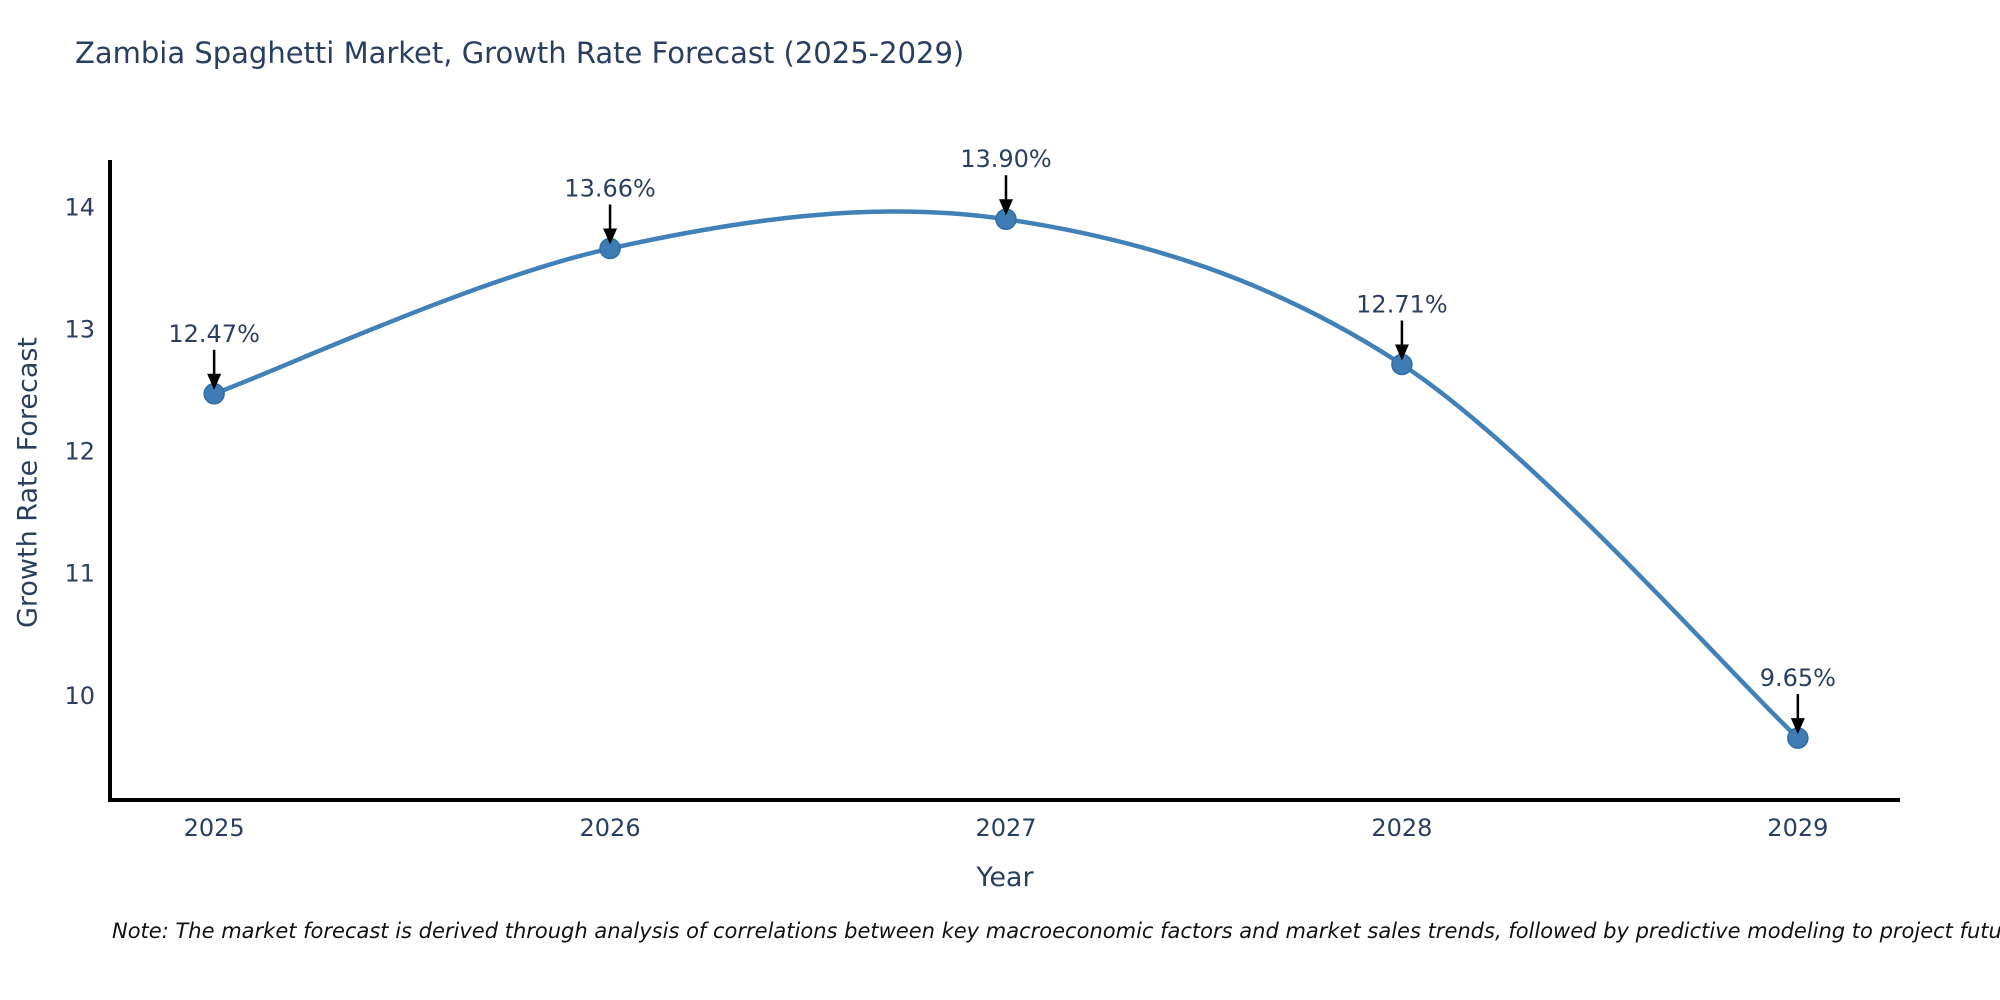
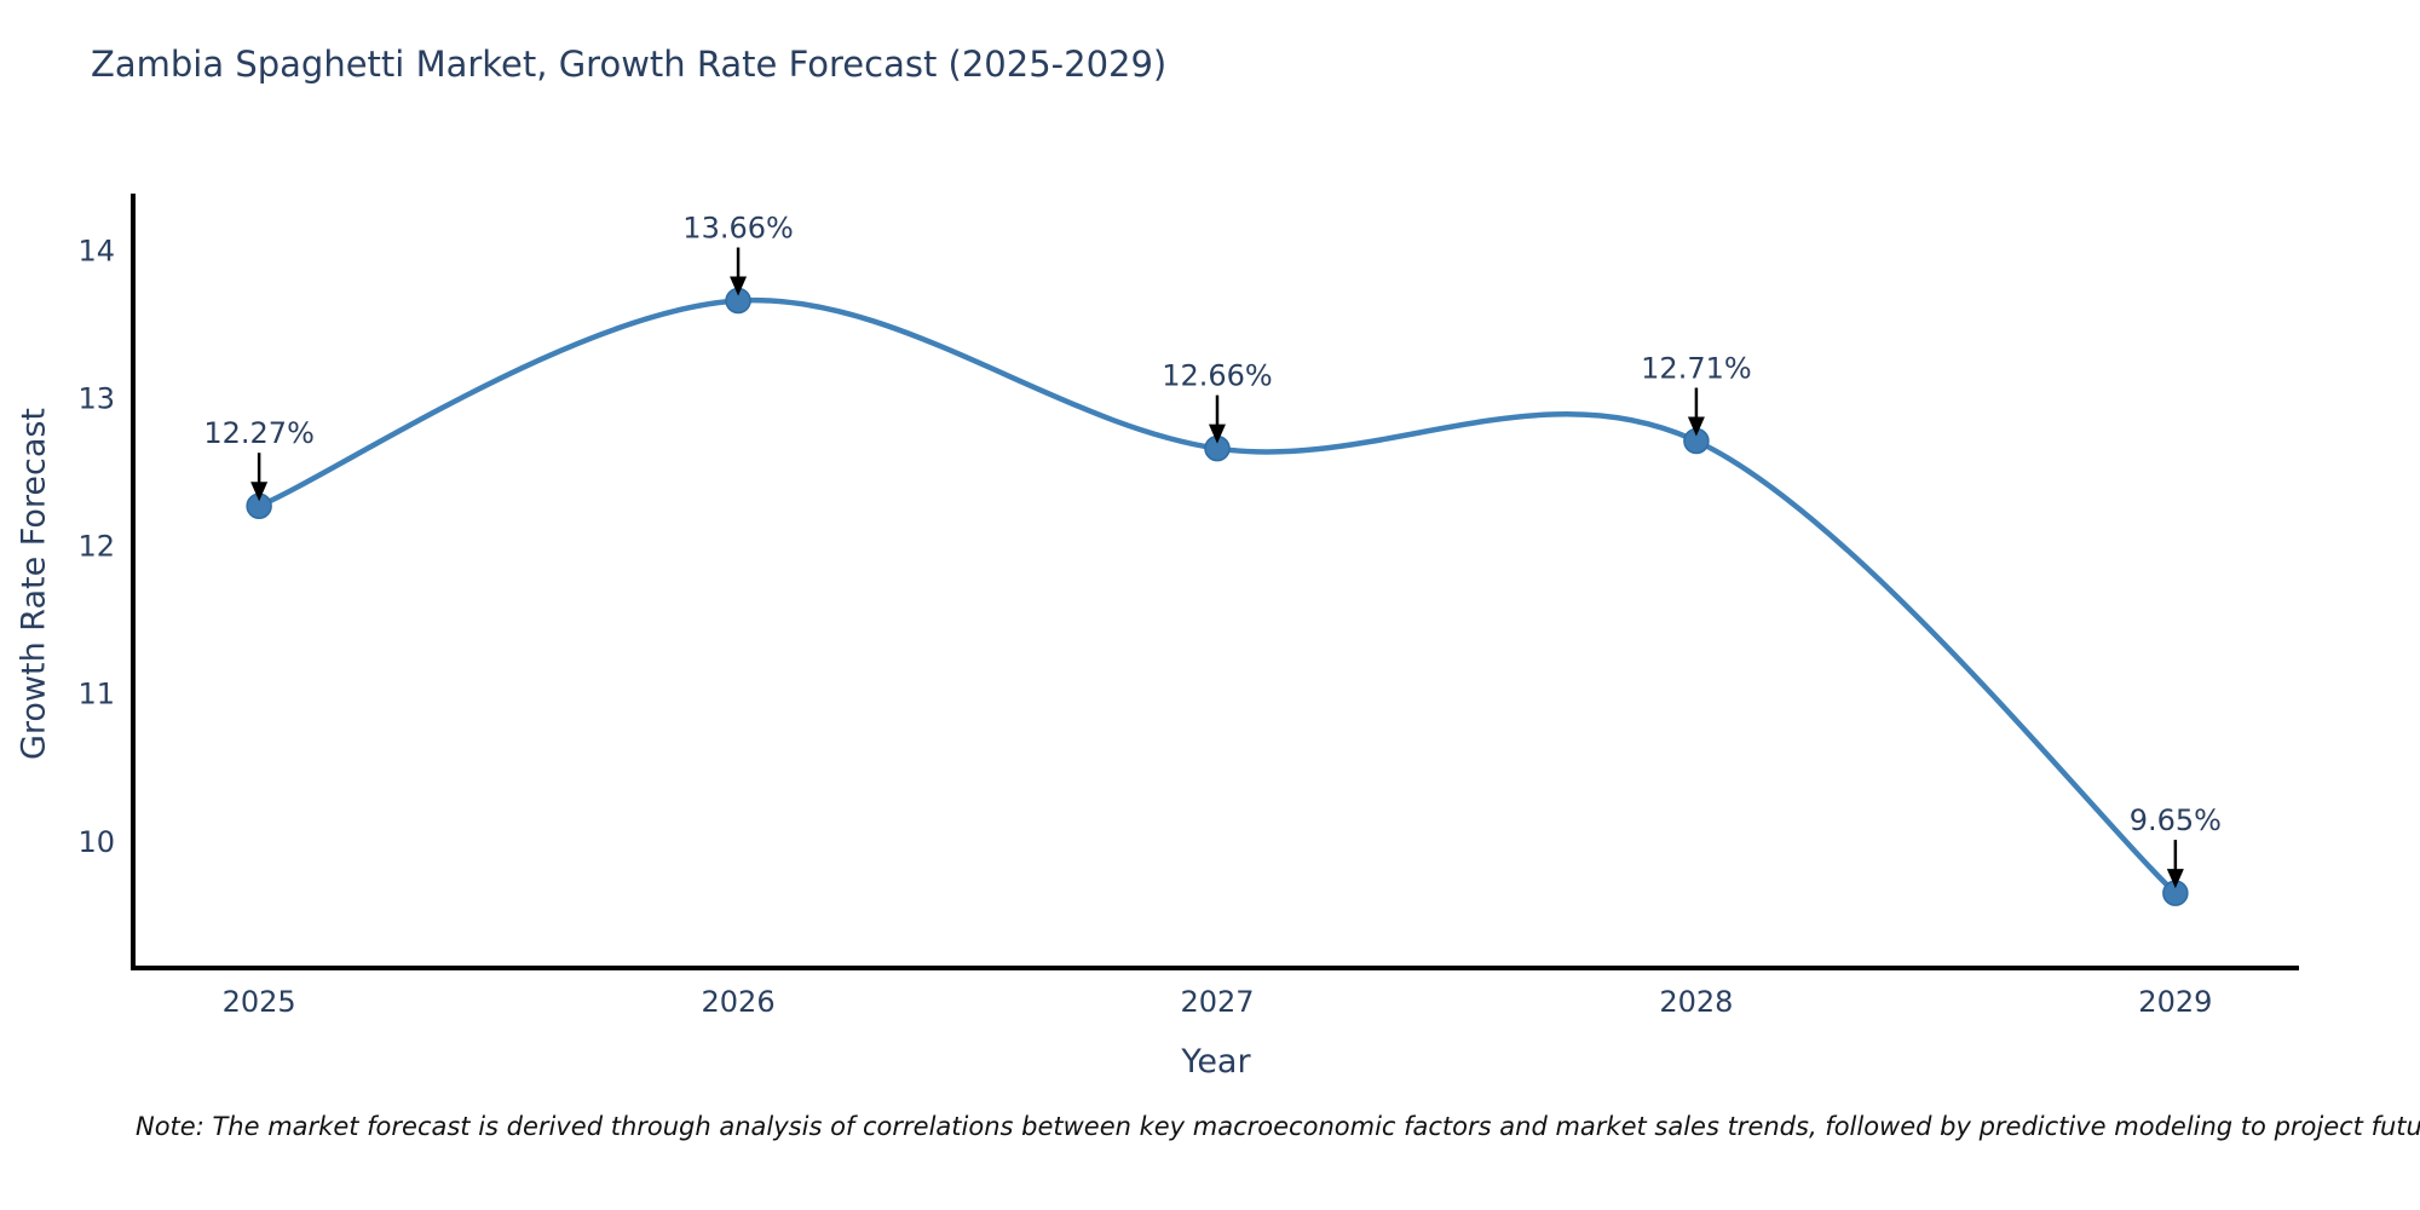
2025: 12.47% -> 12.27%
2027: 13.90% -> 12.66%
